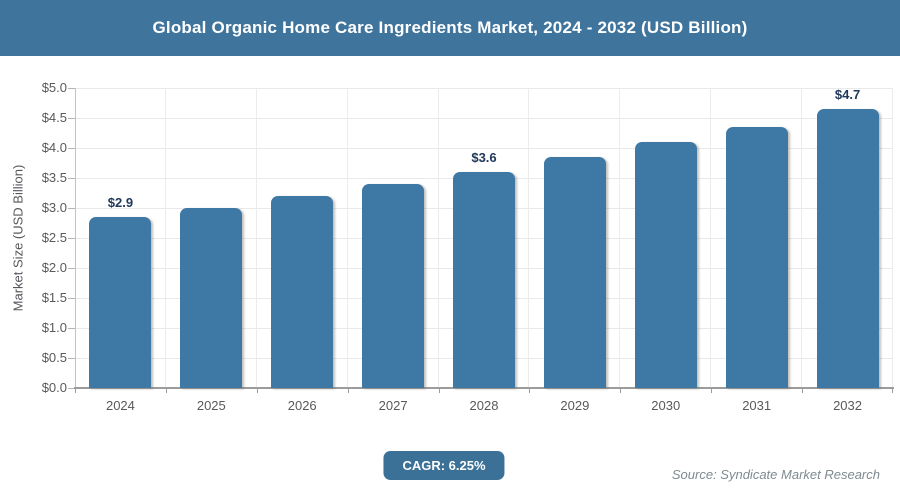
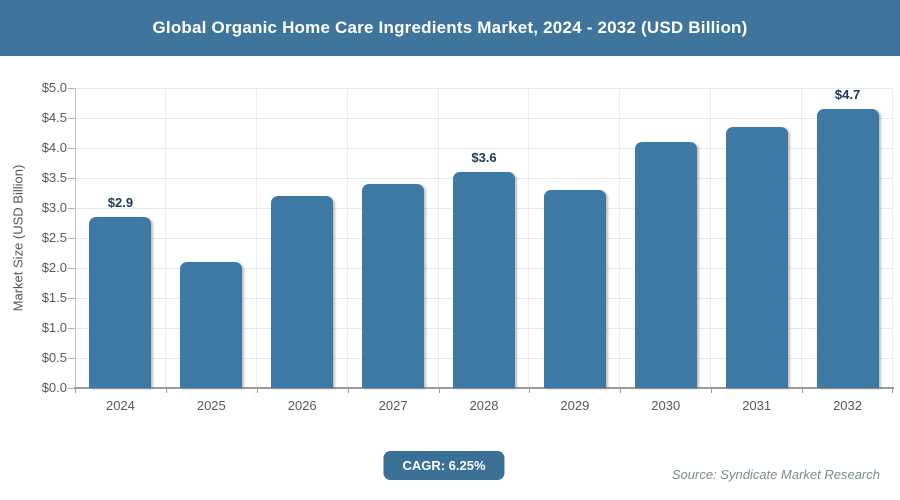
2025: $3.0 -> $2.1
2029: $3.9 -> $3.3
